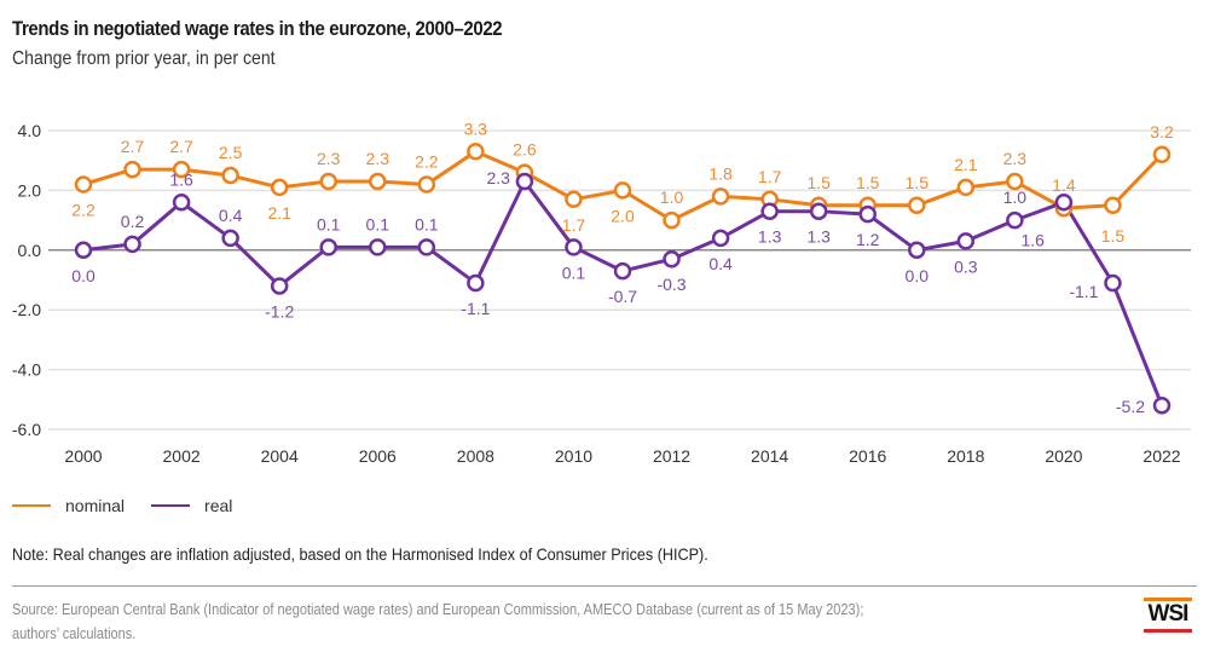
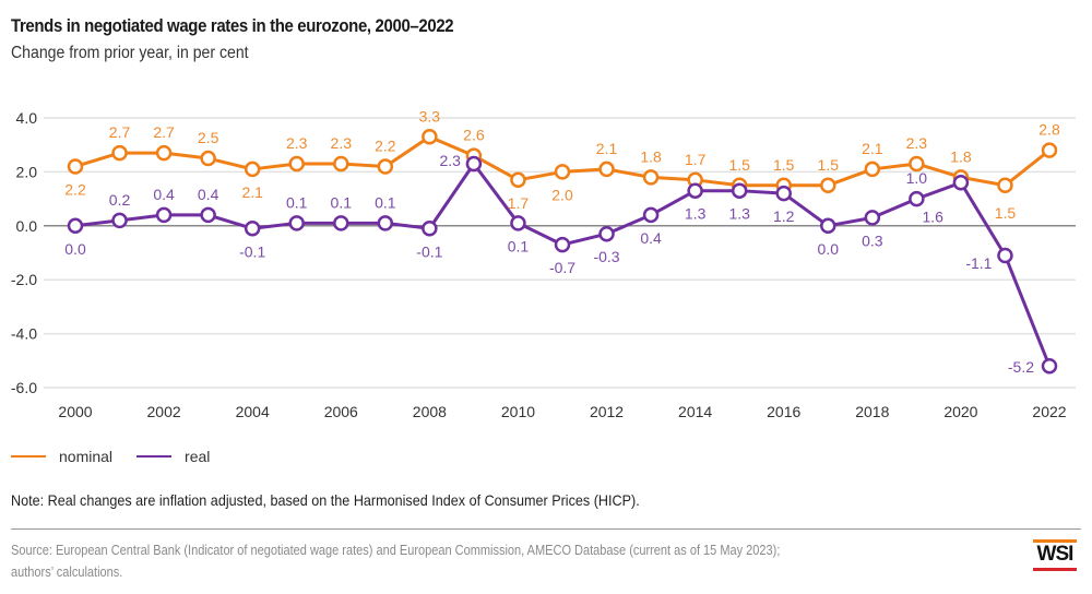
real/2002: 1.6 -> 0.4
real/2004: -1.2 -> -0.1
real/2008: -1.1 -> -0.1
nominal/2012: 1.0 -> 2.1
nominal/2020: 1.4 -> 1.8
nominal/2022: 3.2 -> 2.8
